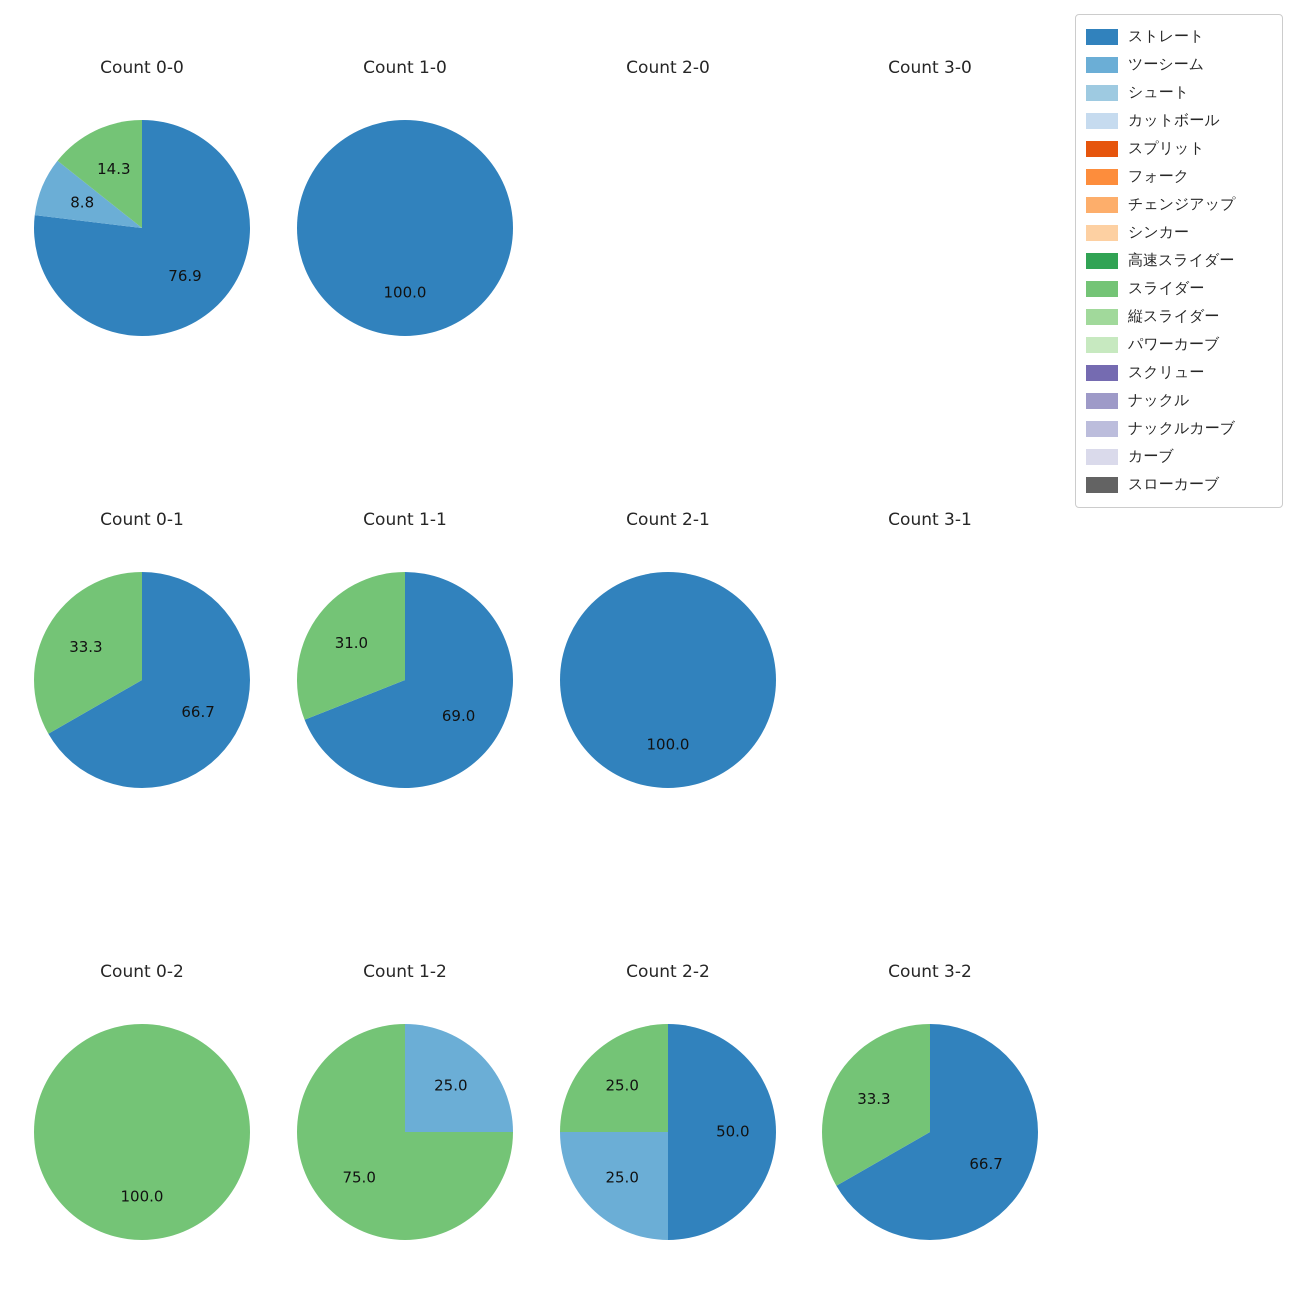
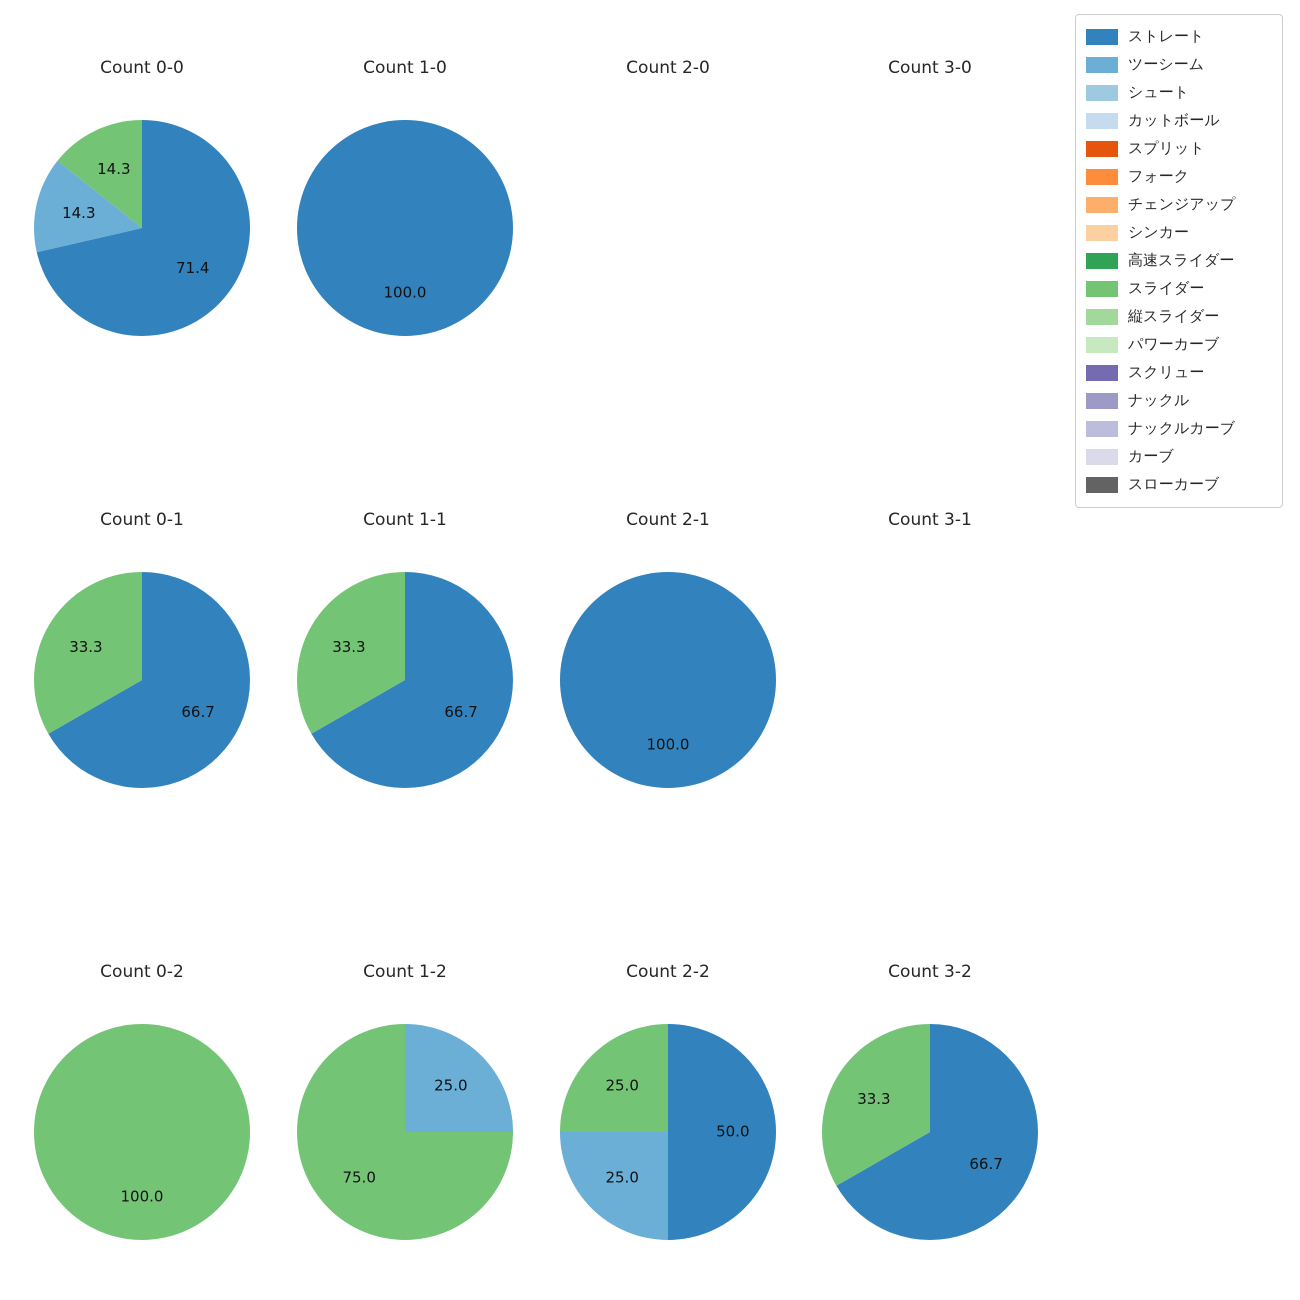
Count 0-0/ストレート: 76.9 -> 71.4
Count 0-0/ツーシーム: 8.8 -> 14.3
Count 1-1/ストレート: 69.0 -> 66.7
Count 1-1/スライダー: 31.0 -> 33.3
